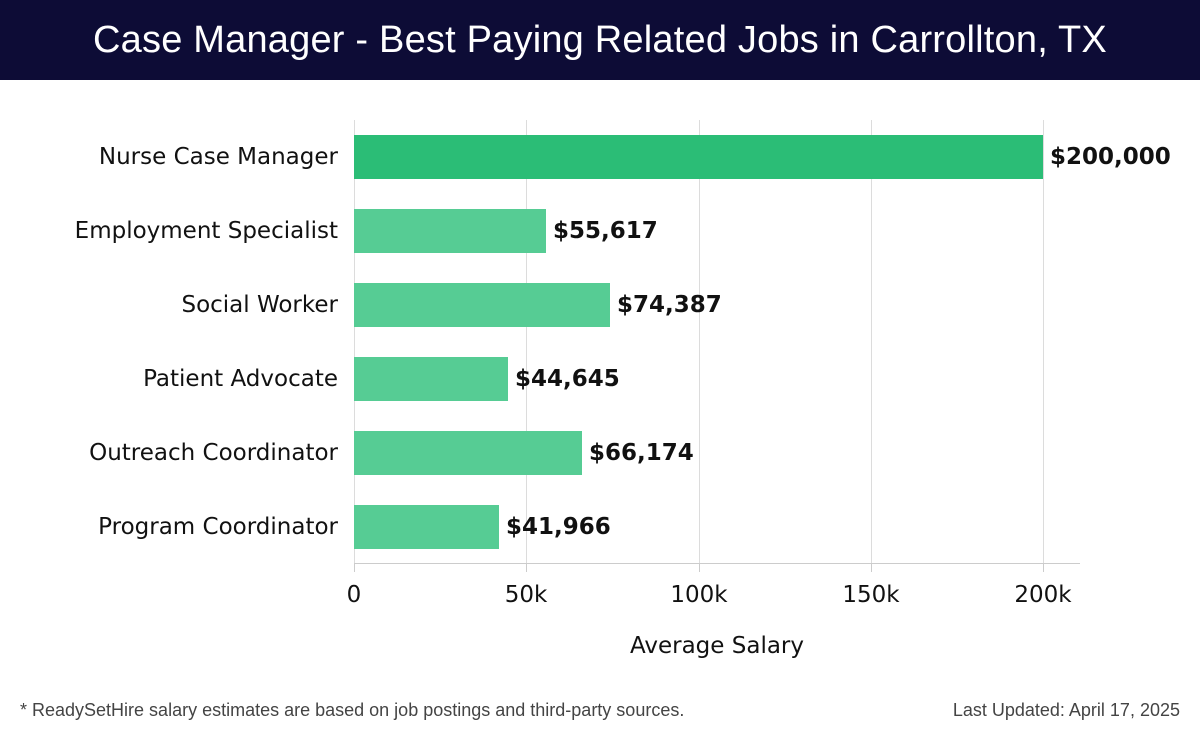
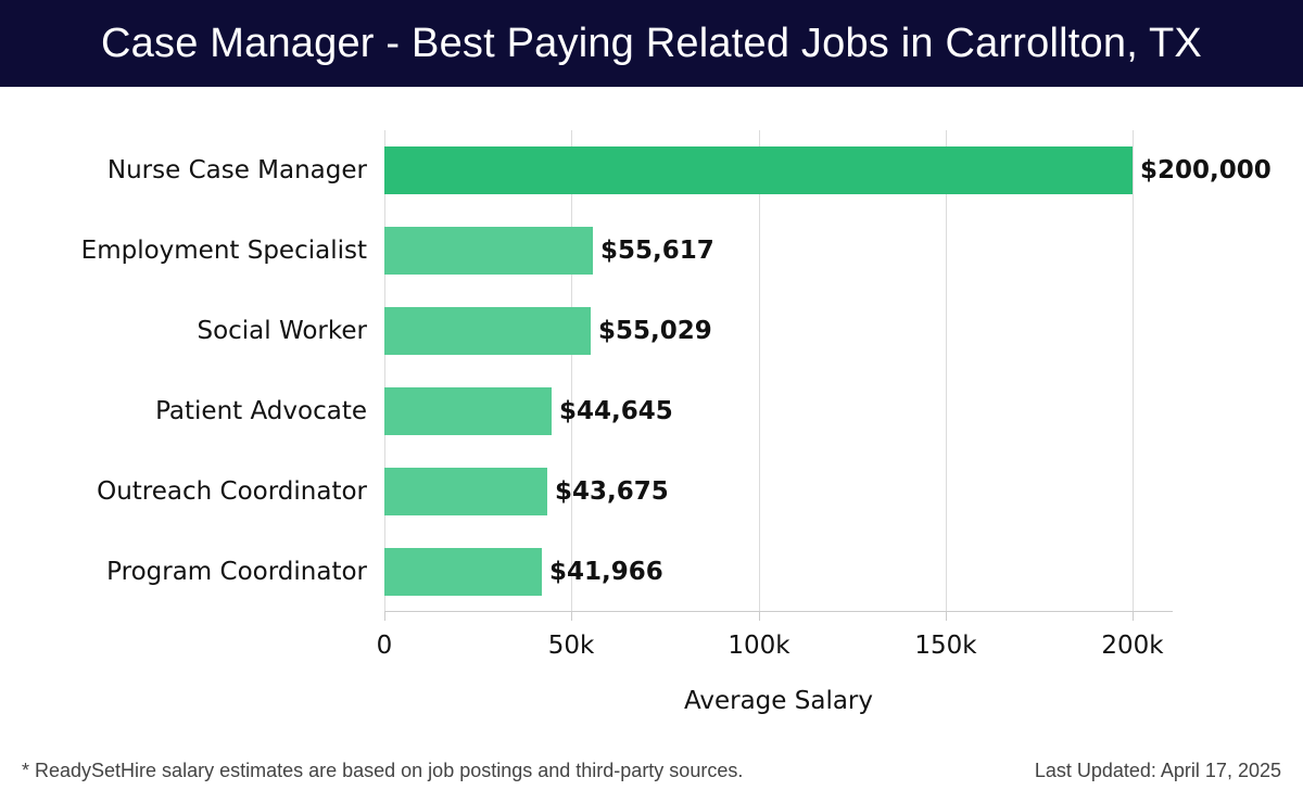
Social Worker: $74,387 -> $55,029
Outreach Coordinator: $66,174 -> $43,675
